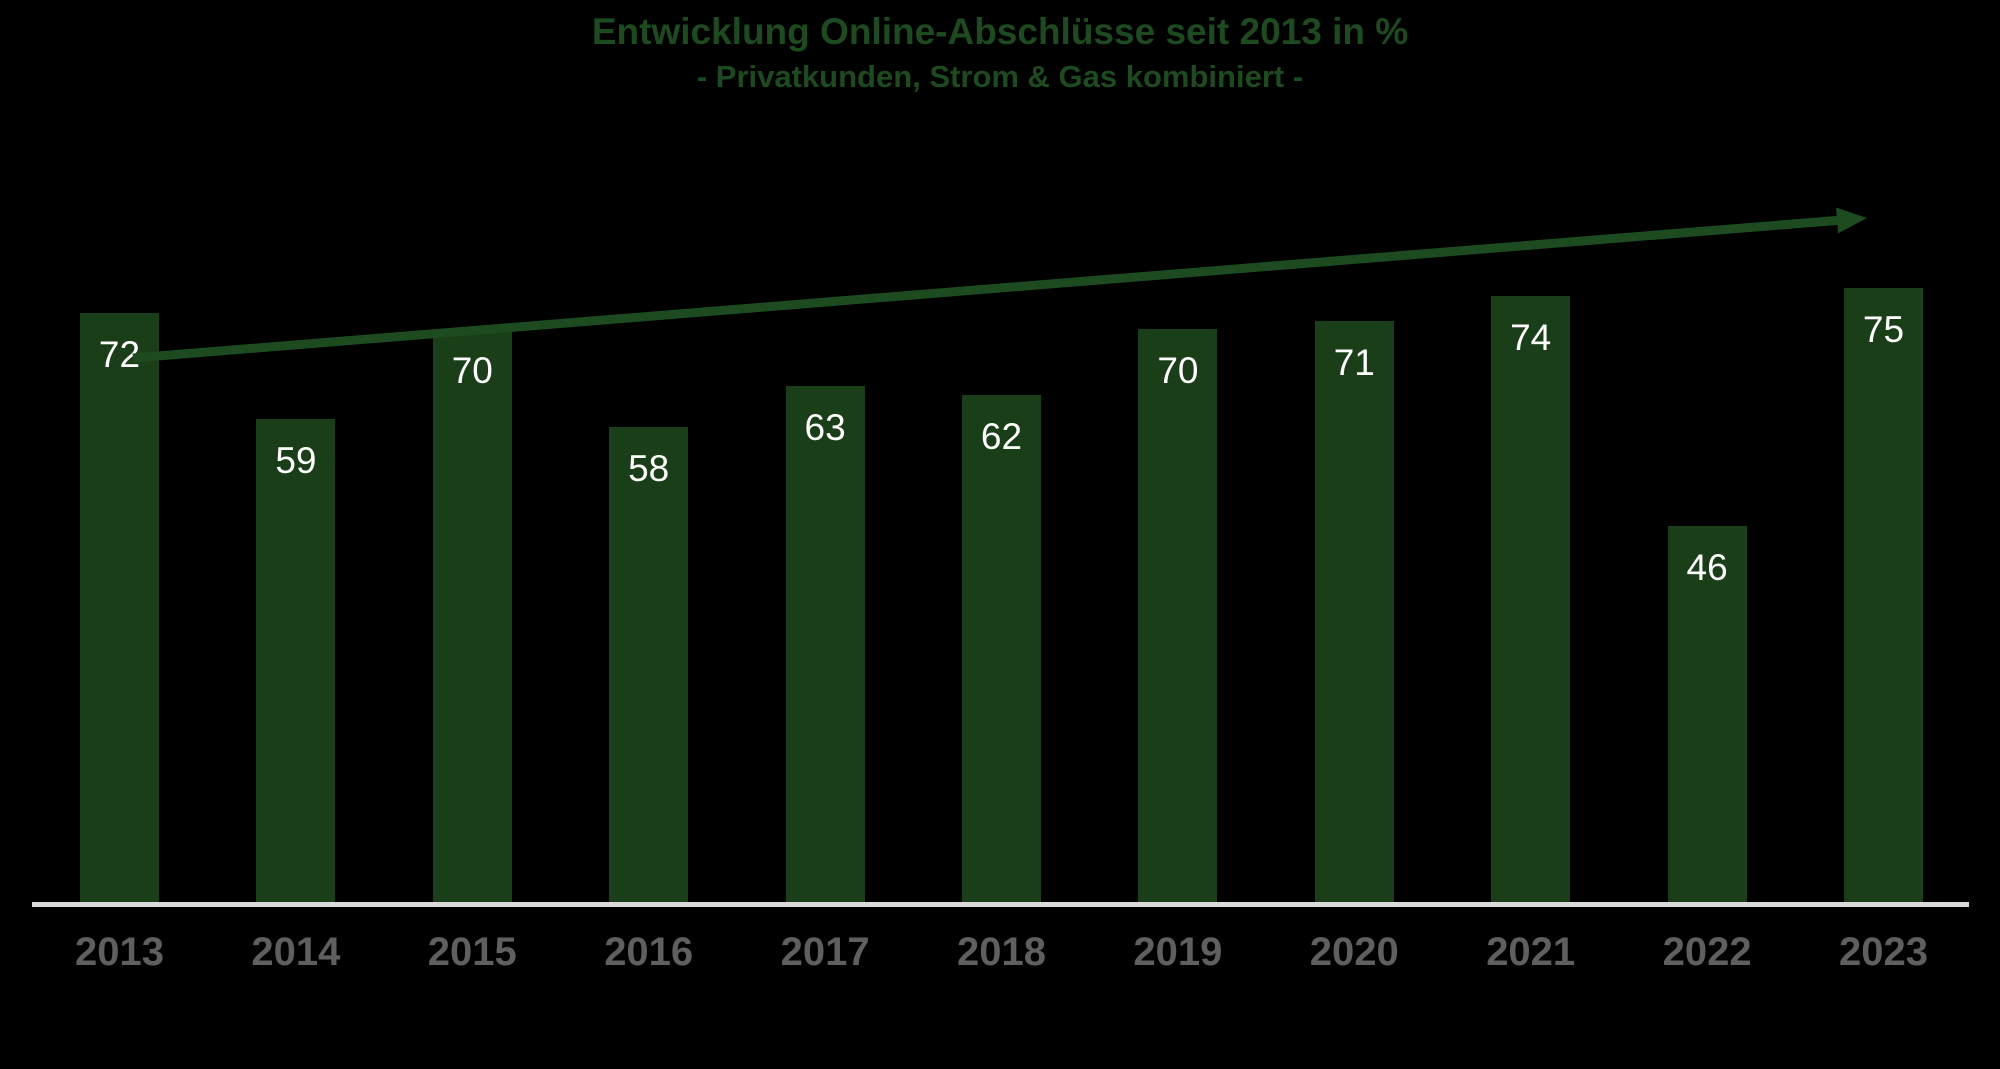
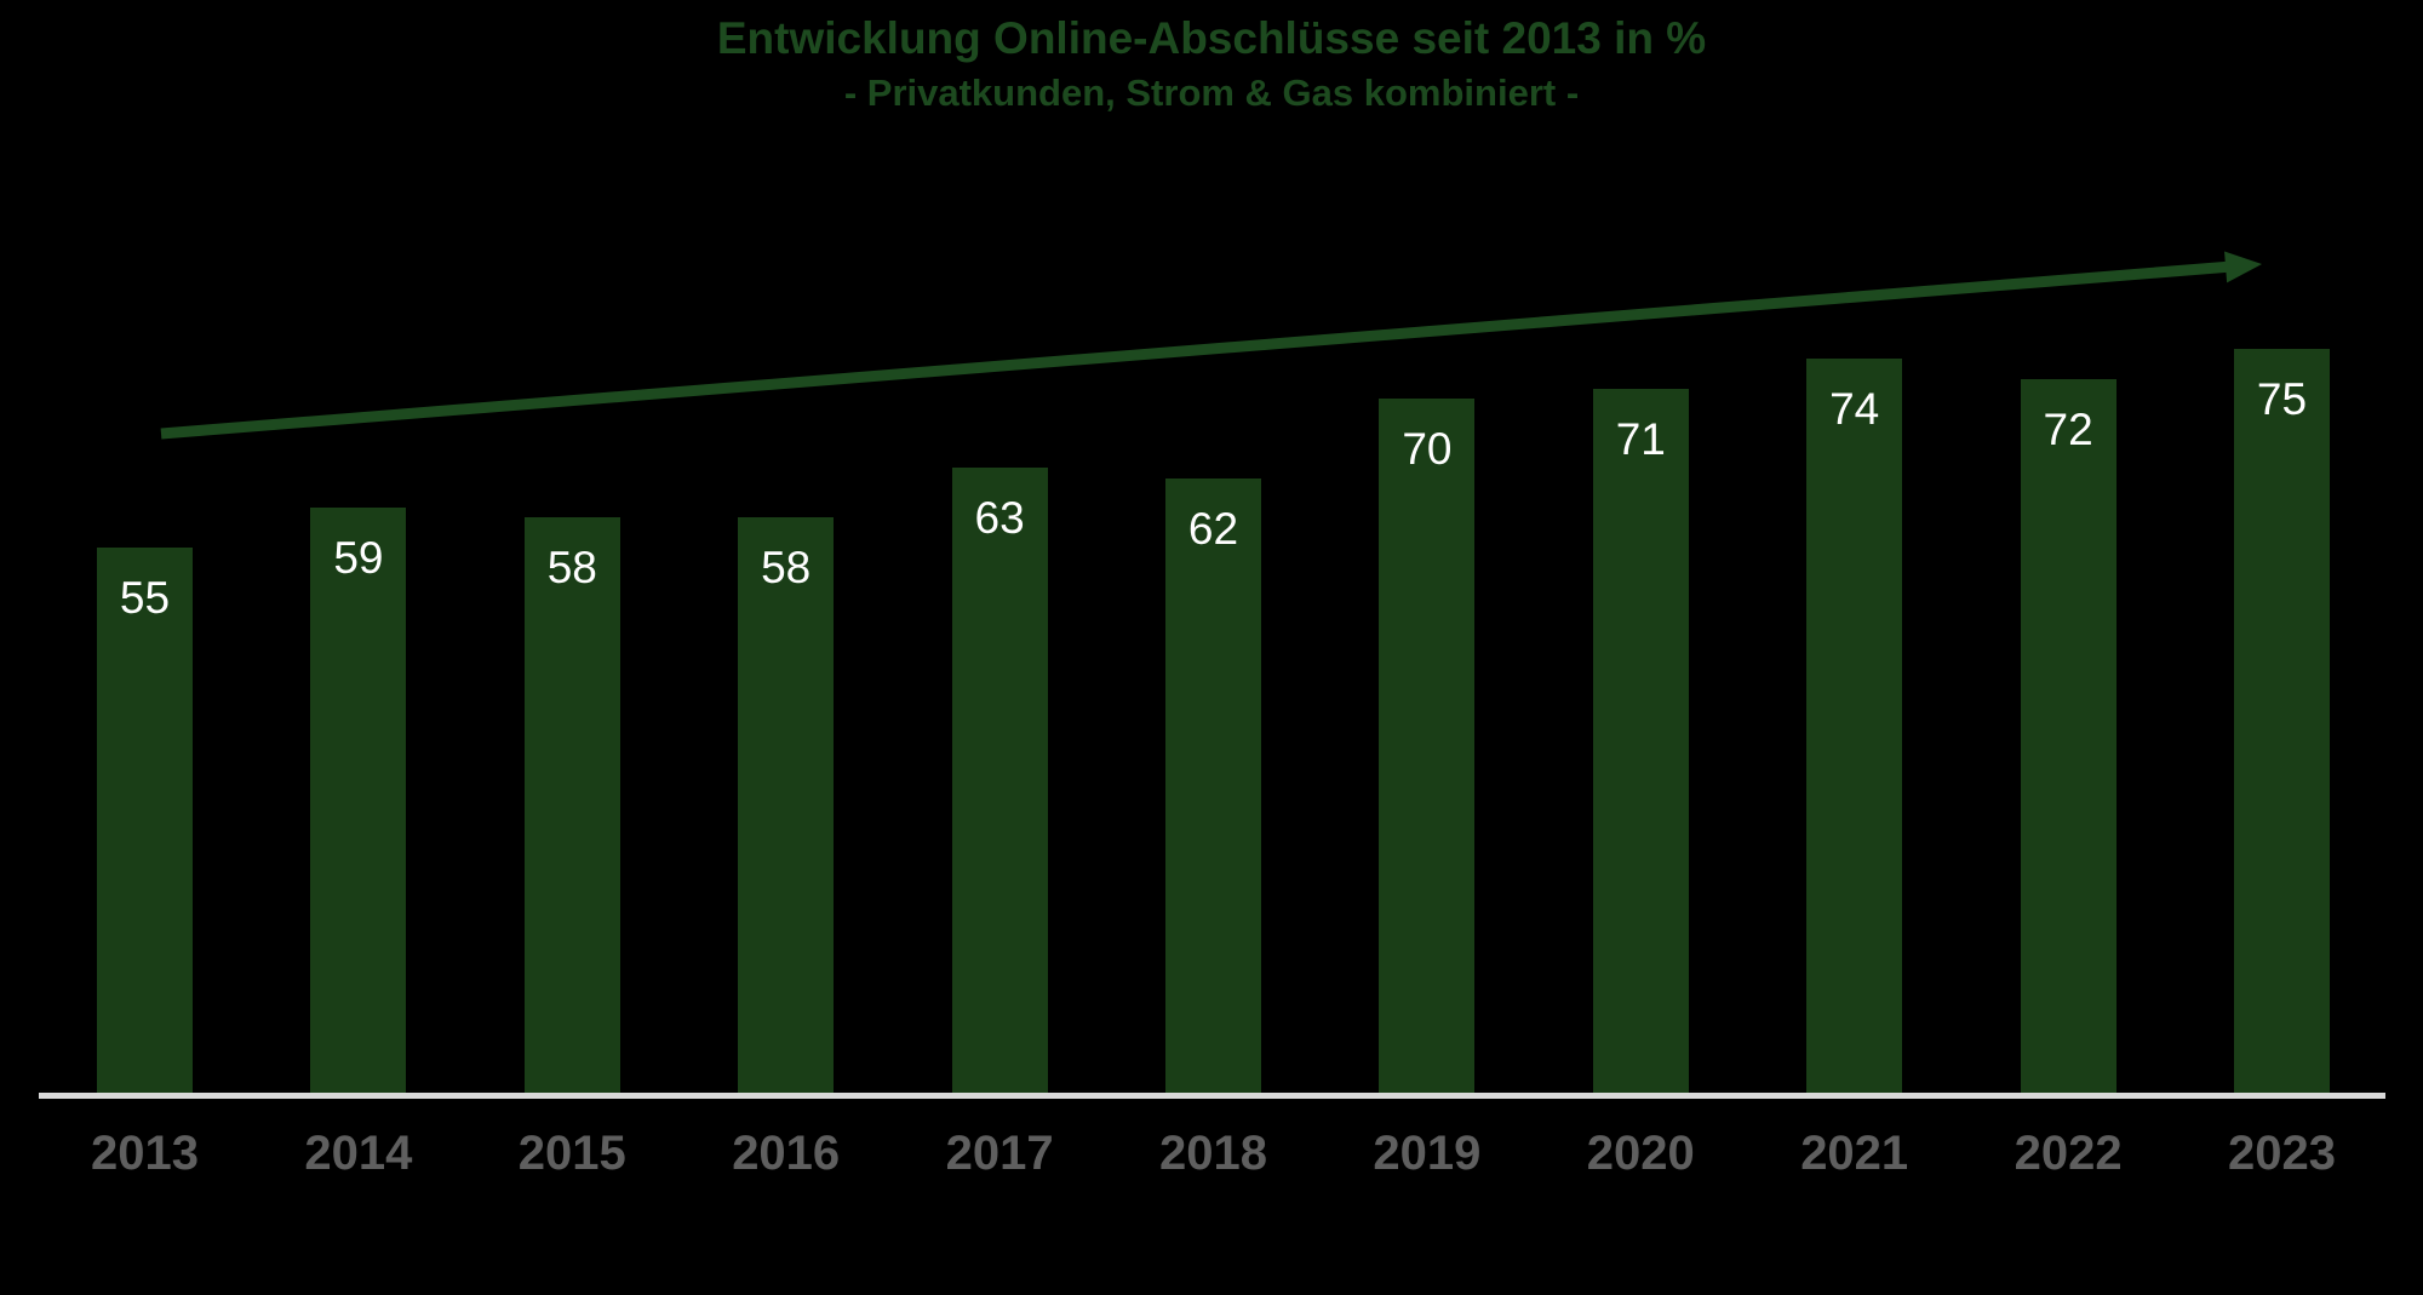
2013: 72 -> 55
2015: 70 -> 58
2022: 46 -> 72
